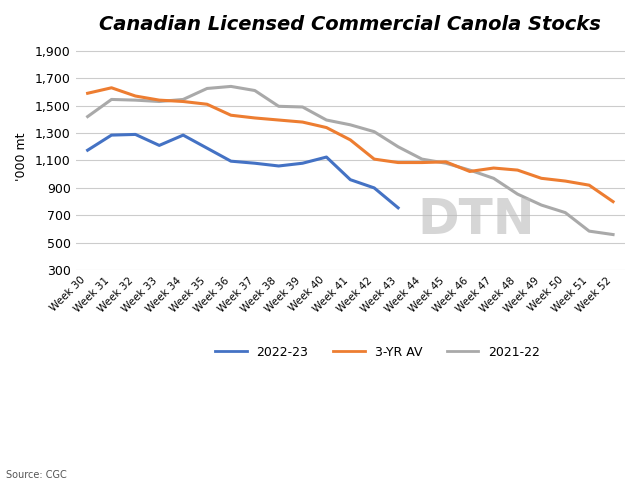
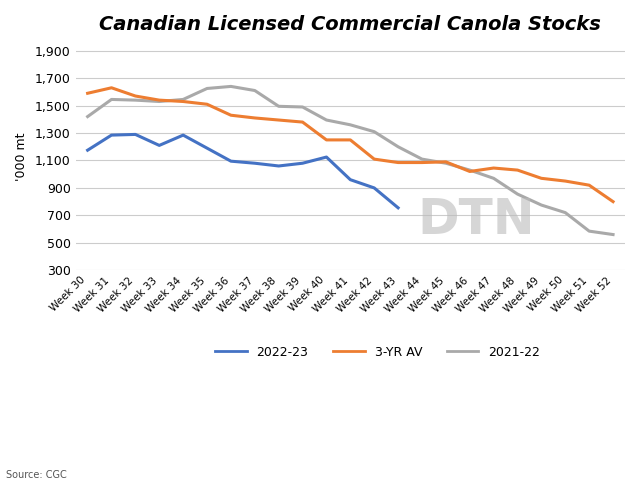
3-YR AV/Week 40: 1,340 -> 1,250
